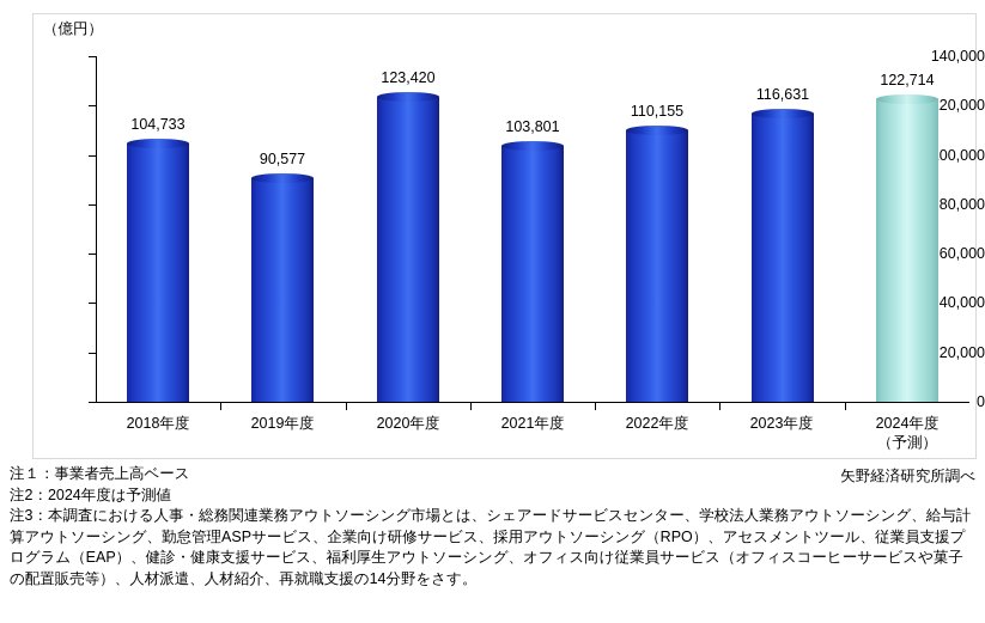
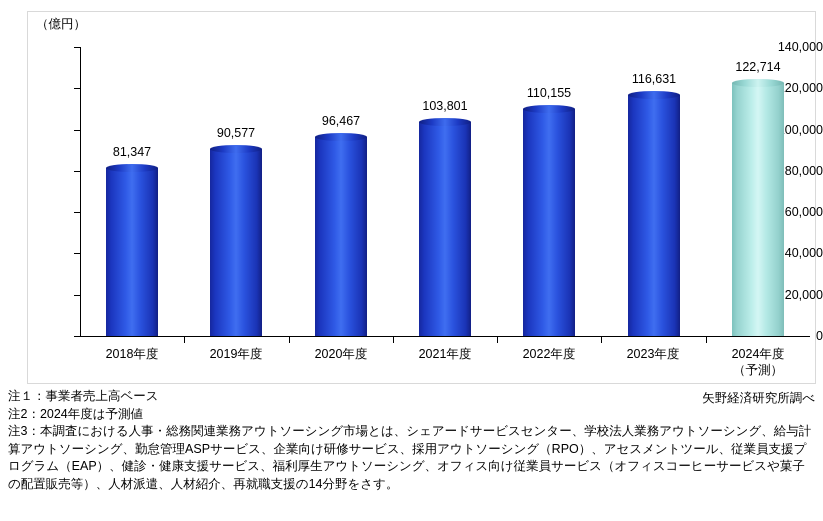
2018年度: 104,733 -> 81,347
2020年度: 123,420 -> 96,467
